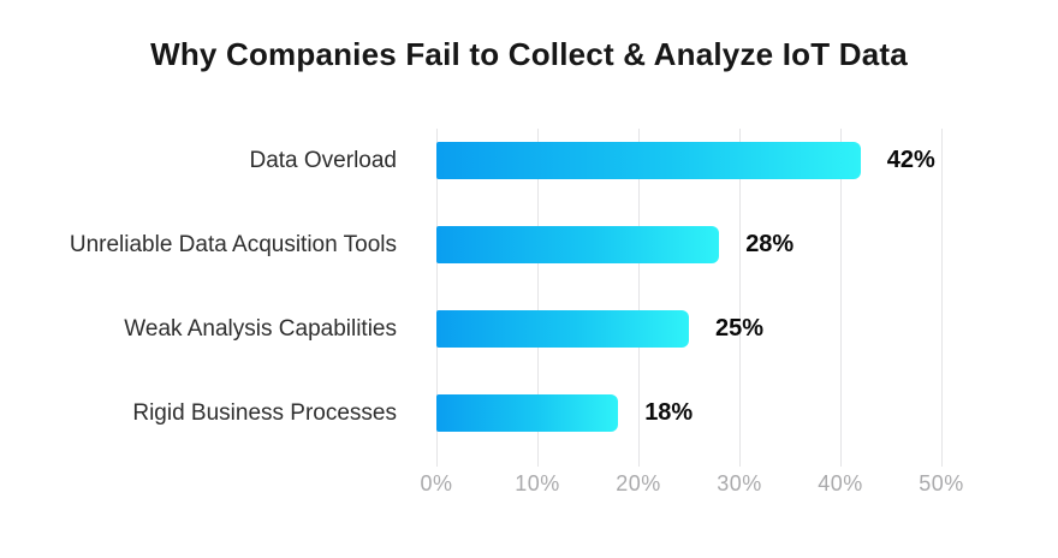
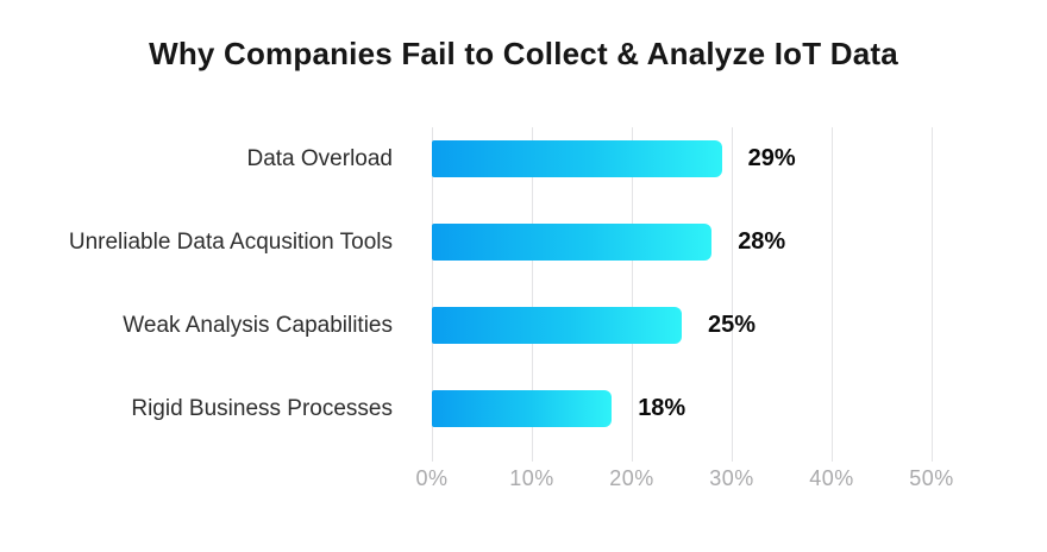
Data Overload: 42% -> 29%
